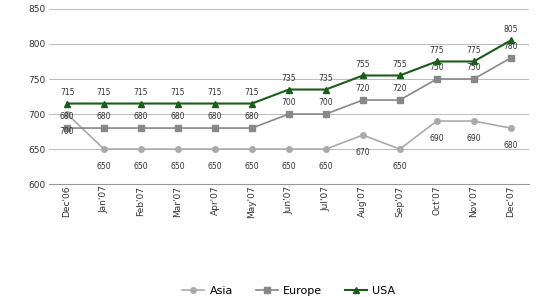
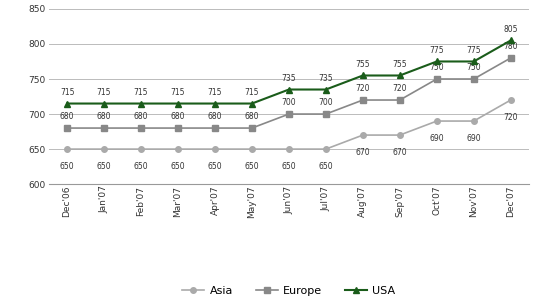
Asia/Dec'06: 700 -> 650
Asia/Sep'07: 650 -> 670
Asia/Dec'07: 680 -> 720
